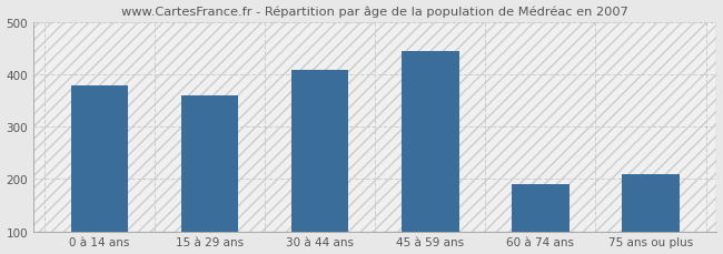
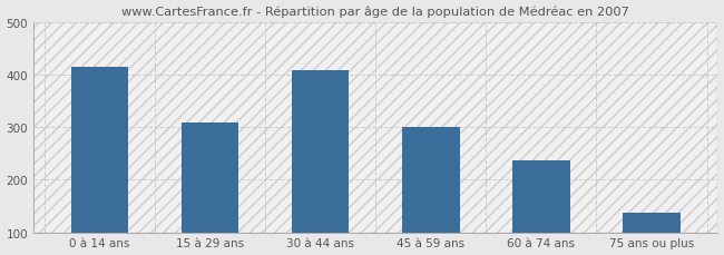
0 à 14 ans: 380 -> 415
15 à 29 ans: 360 -> 310
45 à 59 ans: 445 -> 300
60 à 74 ans: 190 -> 237
75 ans ou plus: 210 -> 137
